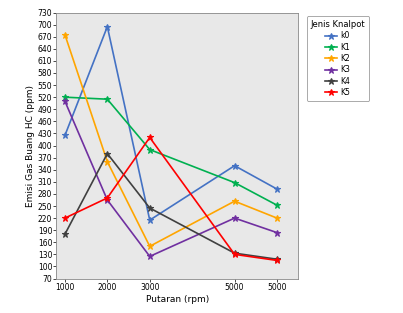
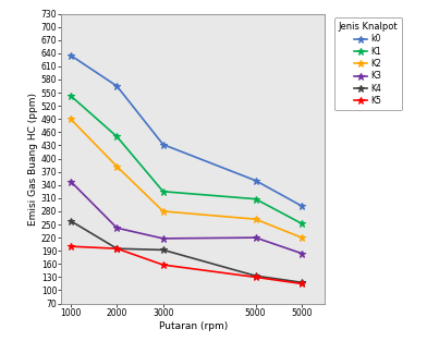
k0/1000: 425 -> 635
K1/1000: 520 -> 543
K2/1000: 675 -> 490
K3/1000: 510 -> 348
K4/1000: 180 -> 258
K5/1000: 220 -> 200
k0/2000: 695 -> 565
K1/2000: 515 -> 450
K2/2000: 360 -> 382
K3/2000: 265 -> 242
K4/2000: 380 -> 195
K5/2000: 270 -> 195
k0/3000: 215 -> 432
K1/3000: 390 -> 325
K2/3000: 150 -> 280
K3/3000: 125 -> 218
K4/3000: 245 -> 192
K5/3000: 420 -> 158
